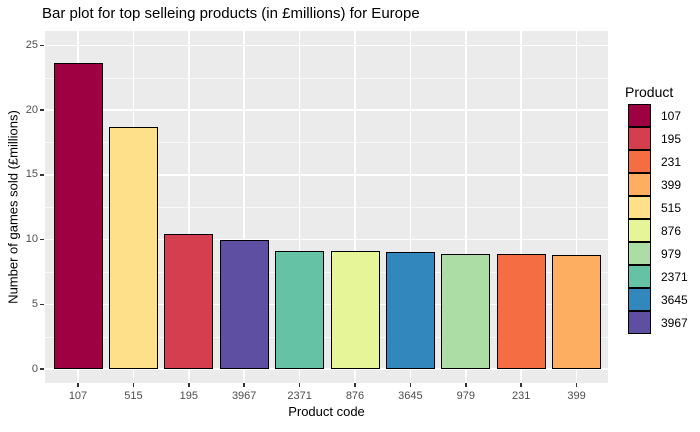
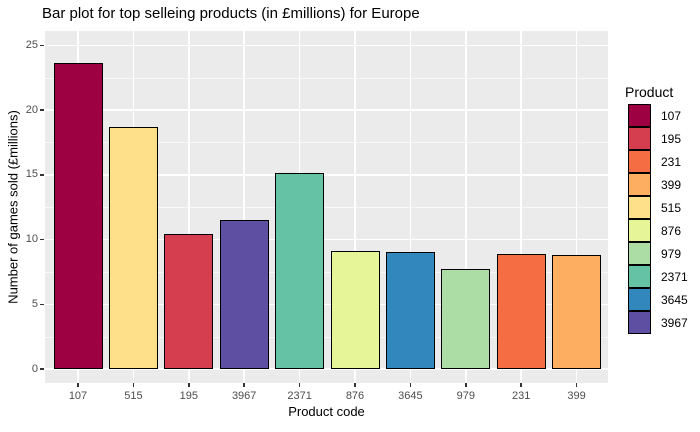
3967: 10.0 -> 11.5
2371: 9.1 -> 15.1
979: 8.9 -> 7.7
